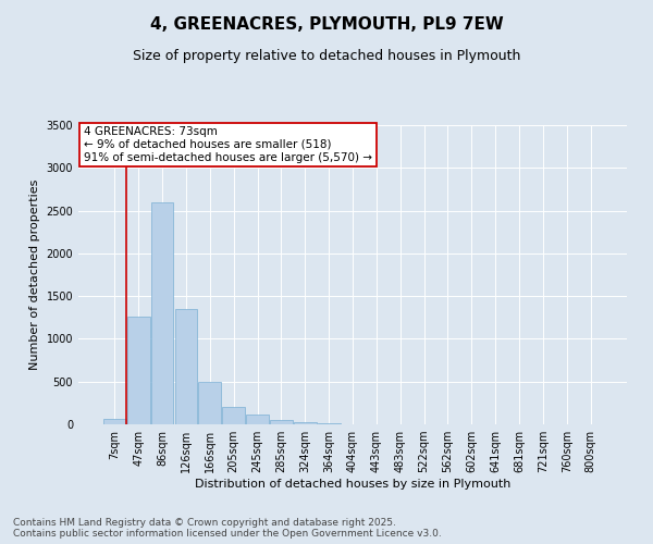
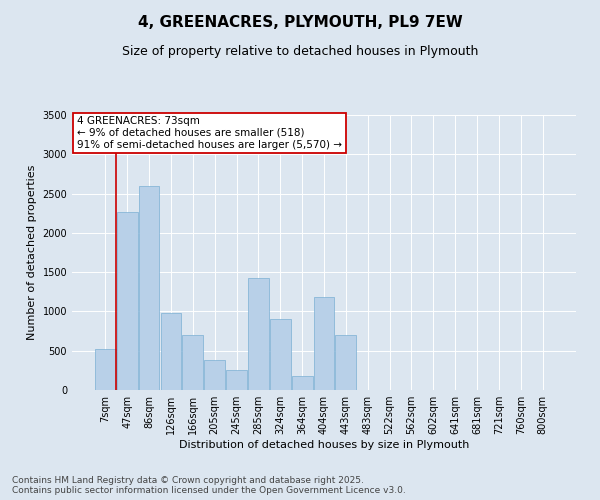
7sqm: 60 -> 520
47sqm: 1260 -> 2260
126sqm: 1350 -> 980
166sqm: 500 -> 700
205sqm: 200 -> 380
245sqm: 120 -> 260
285sqm: 60 -> 1420
324sqm: 30 -> 900
364sqm: 10 -> 180
404sqm: 0 -> 1180
443sqm: 0 -> 700
